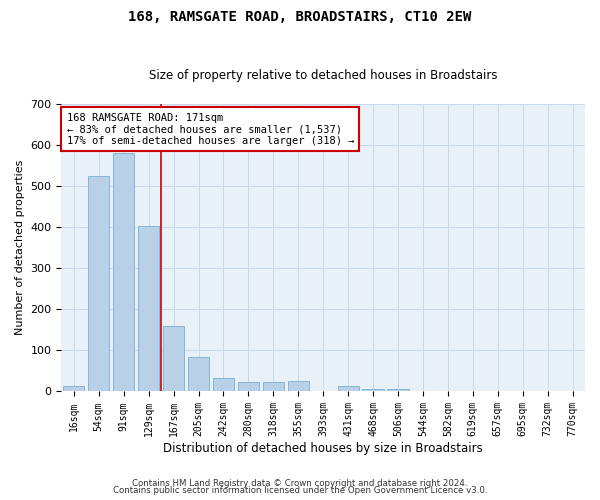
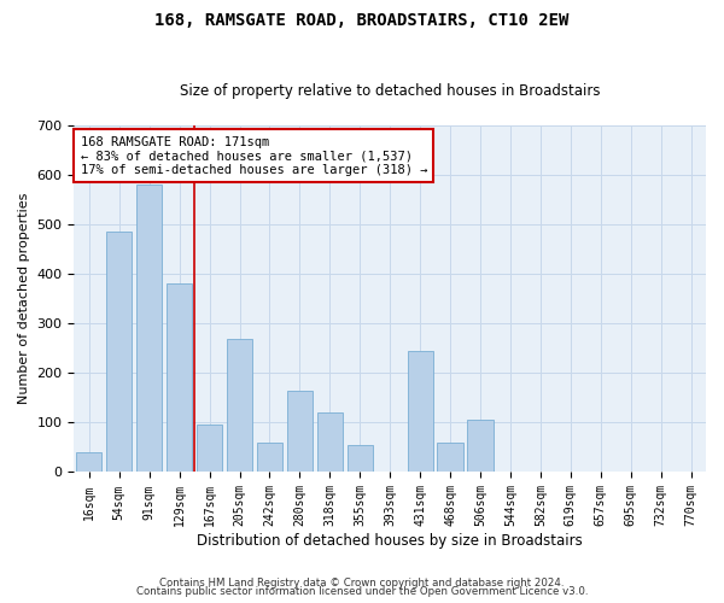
16sqm: 14 -> 40
54sqm: 525 -> 485
129sqm: 403 -> 380
167sqm: 160 -> 95
205sqm: 85 -> 270
242sqm: 32 -> 60
280sqm: 22 -> 165
318sqm: 22 -> 120
355sqm: 25 -> 55
431sqm: 13 -> 245
468sqm: 7 -> 60
506sqm: 5 -> 105
